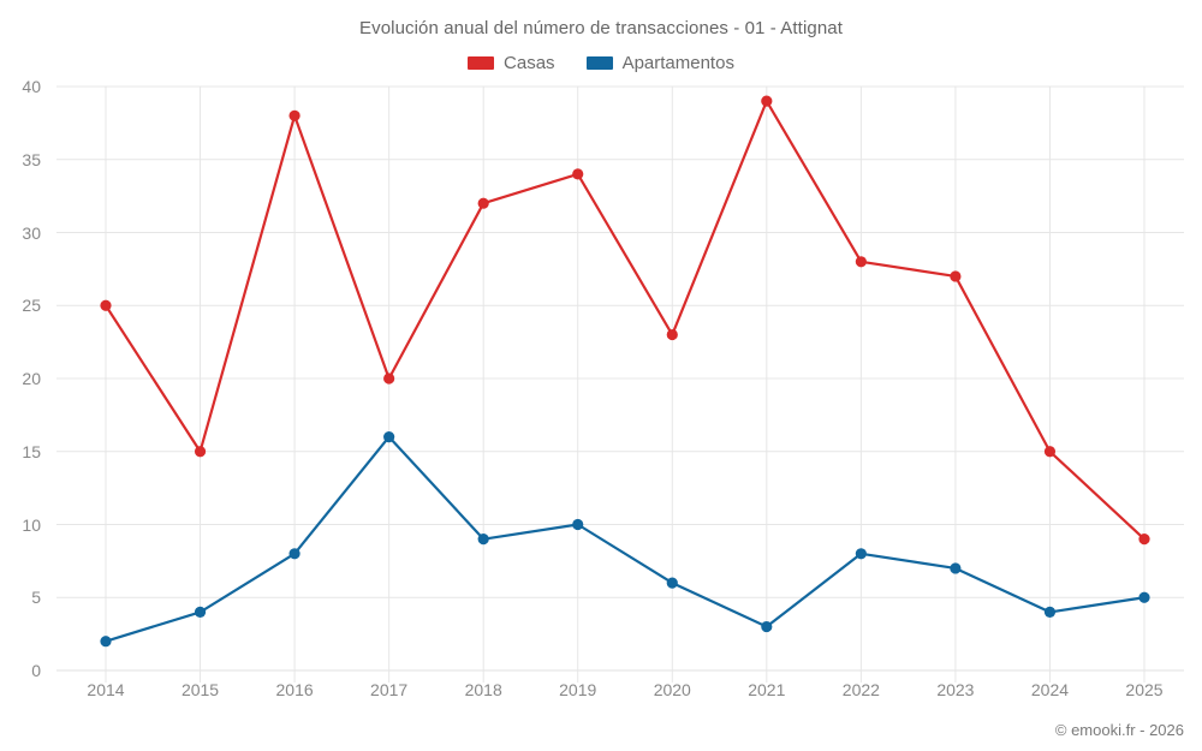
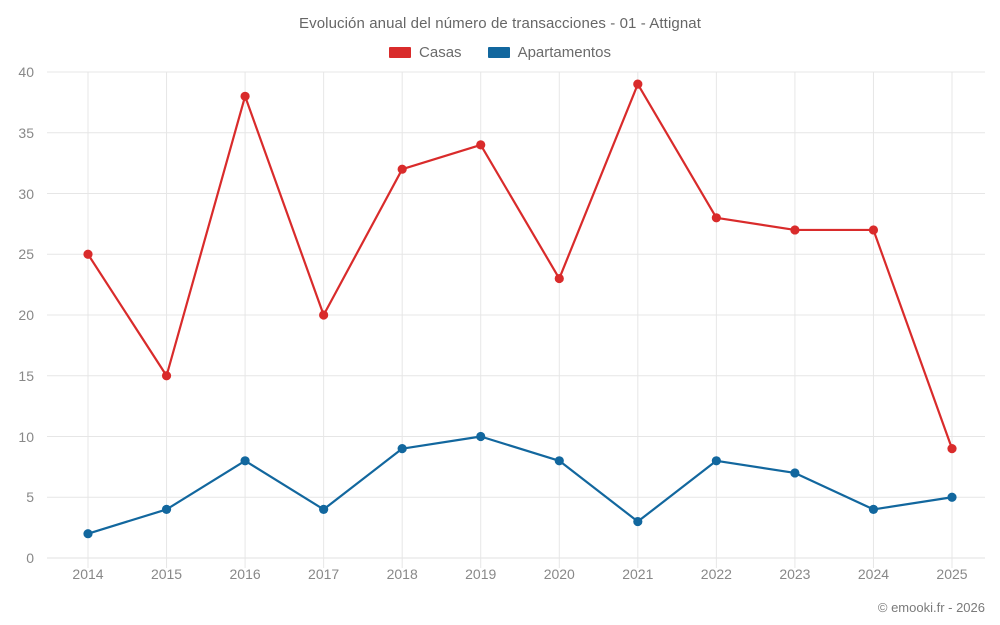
Apartamentos/2017: 16 -> 4
Apartamentos/2020: 6 -> 8
Casas/2024: 15 -> 27
